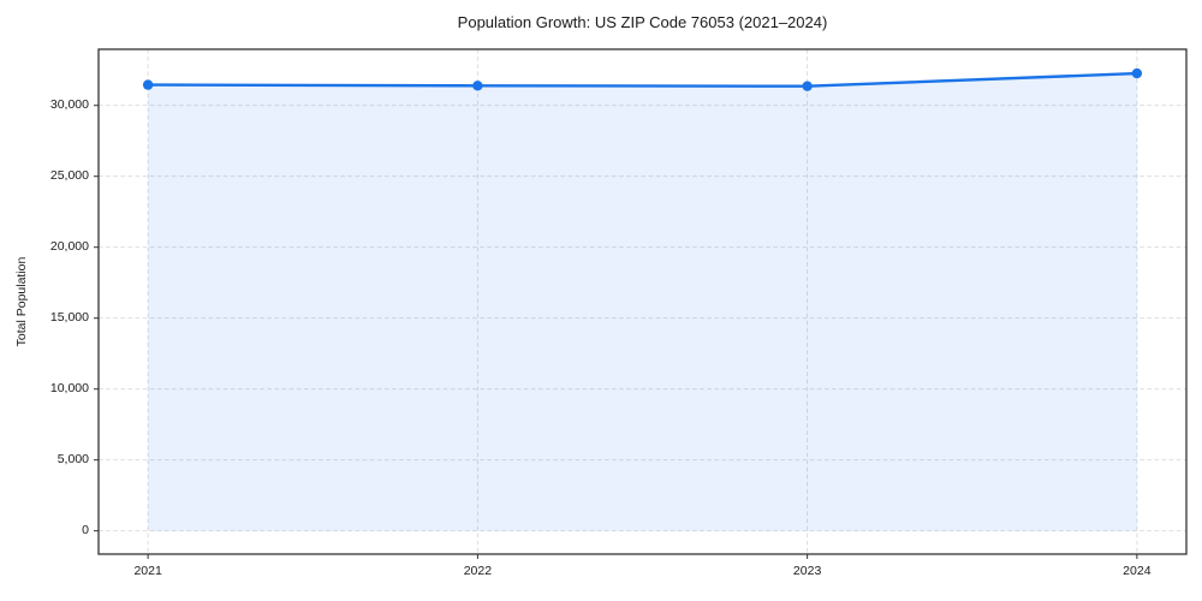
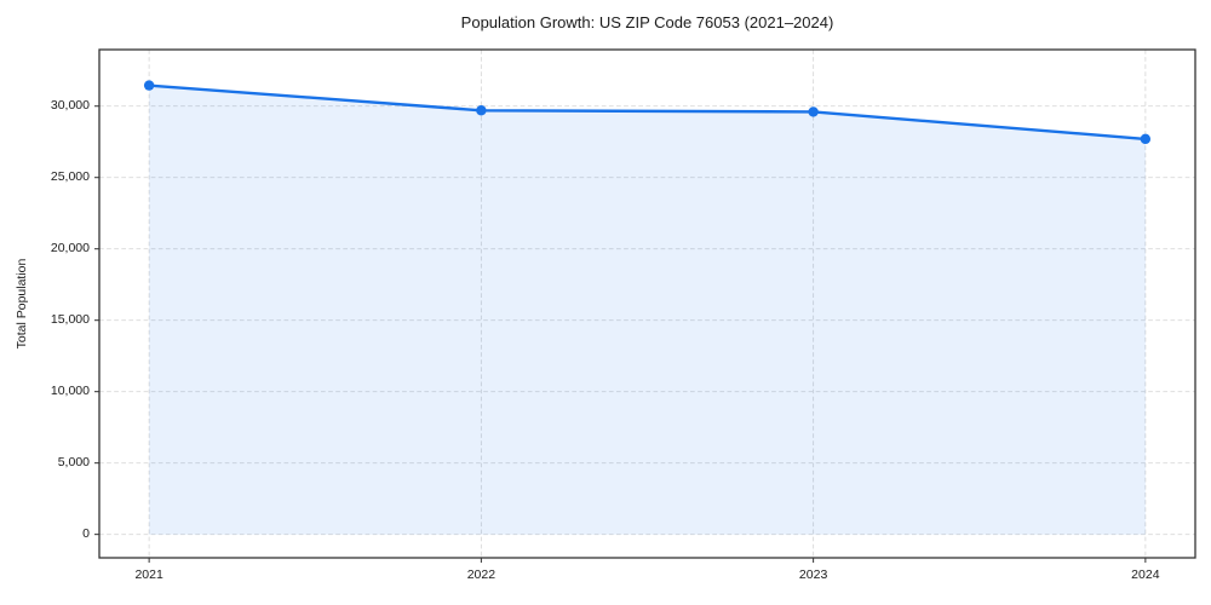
2022: 31400 -> 29700
2023: 31400 -> 29600
2024: 32300 -> 27700
